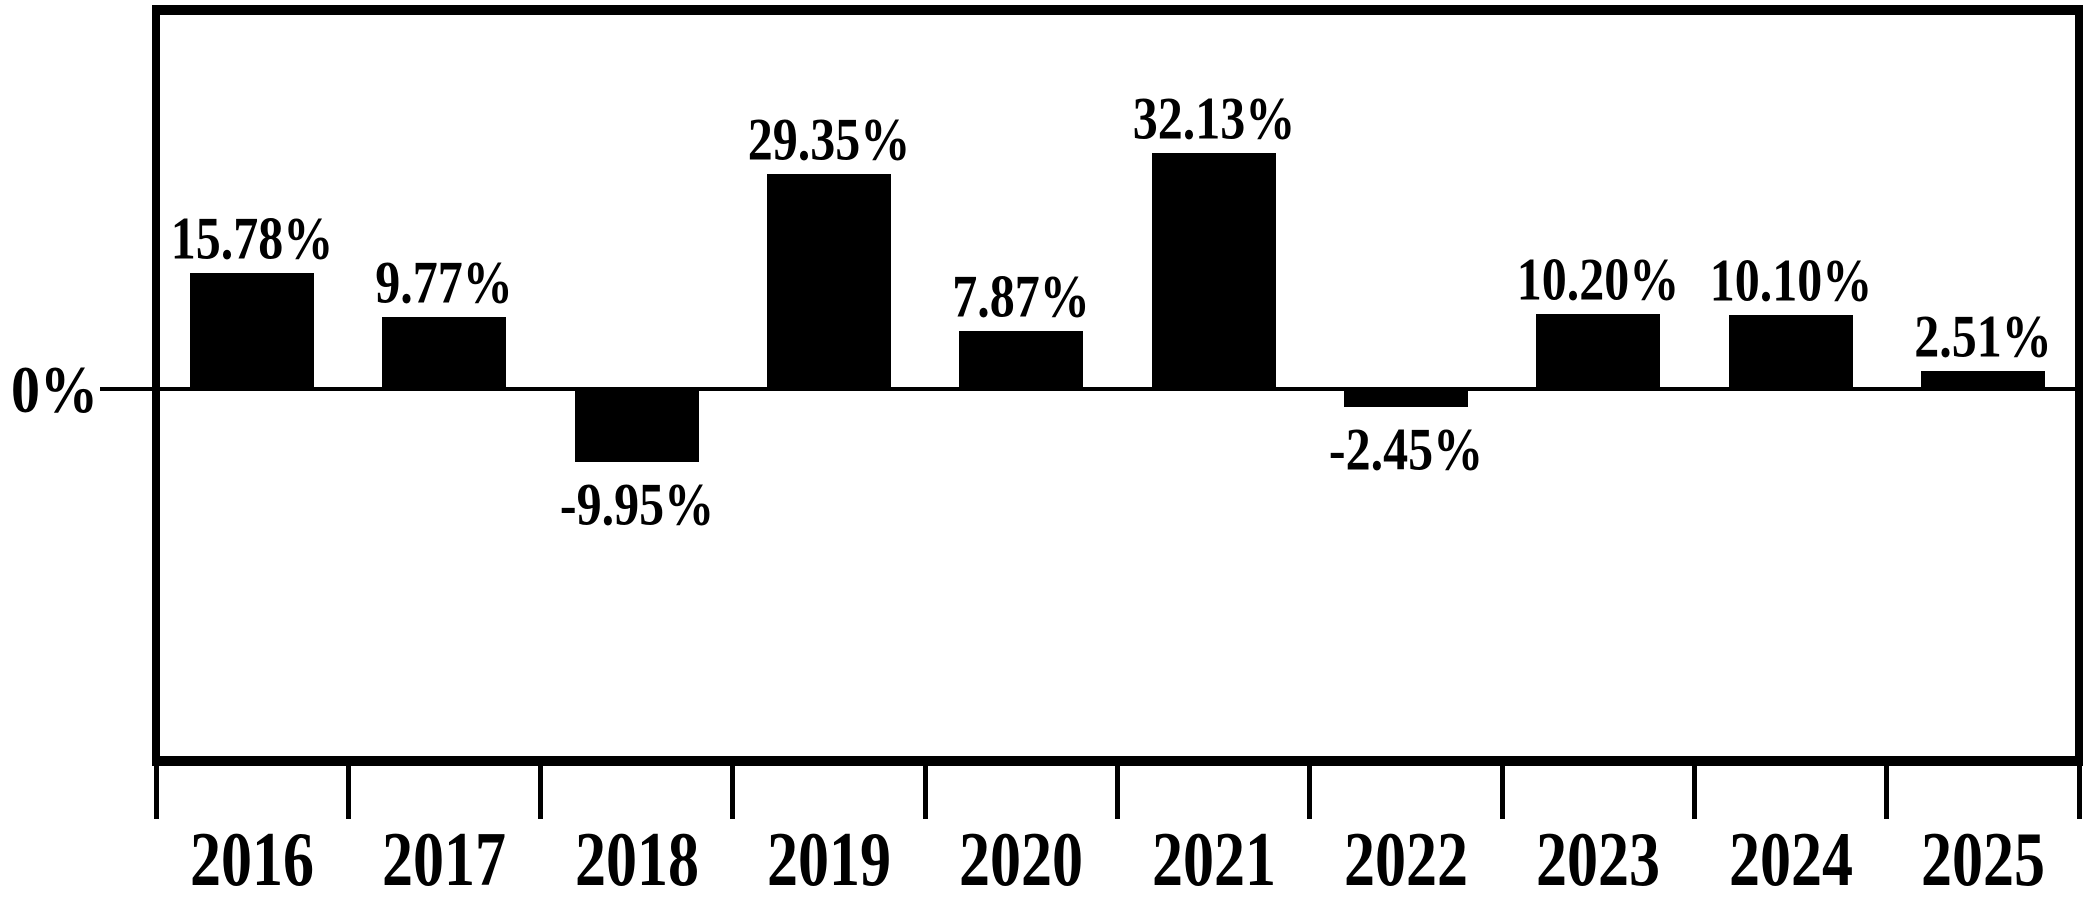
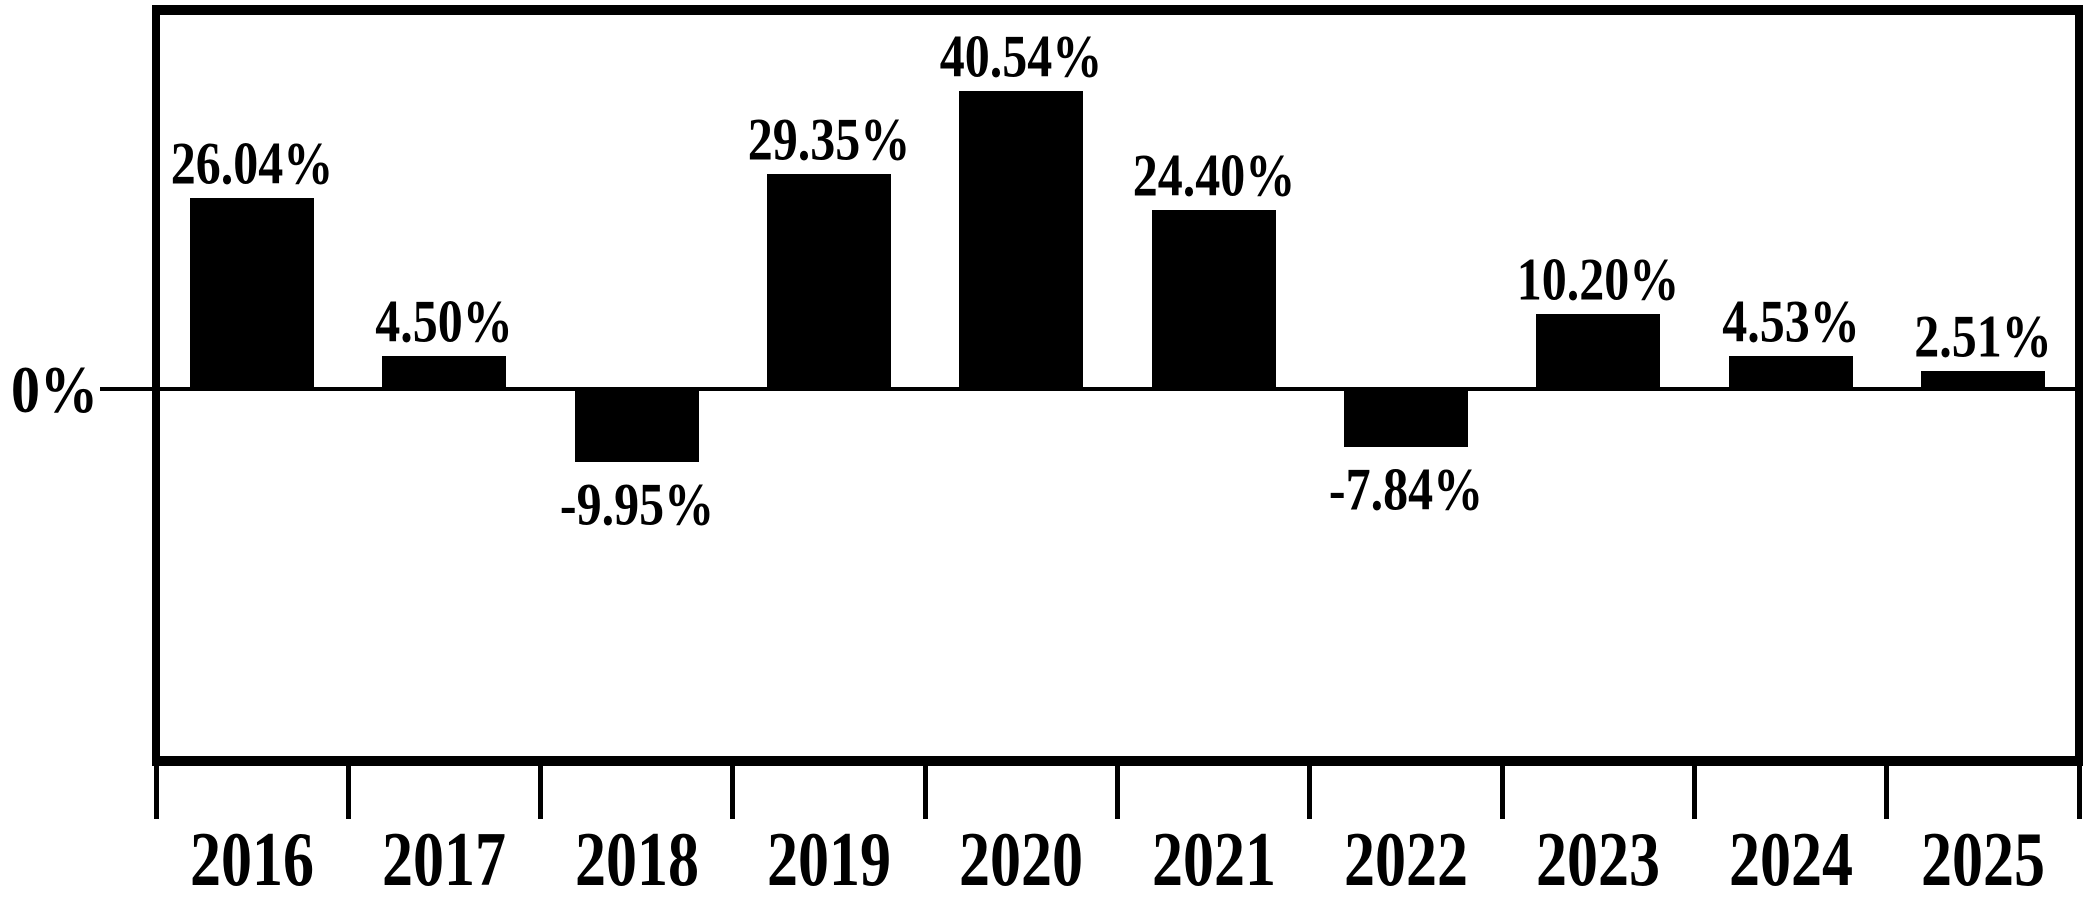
2016: 15.78% -> 26.04%
2017: 9.77% -> 4.50%
2020: 7.87% -> 40.54%
2021: 32.13% -> 24.40%
2022: -2.45% -> -7.84%
2024: 10.10% -> 4.53%
